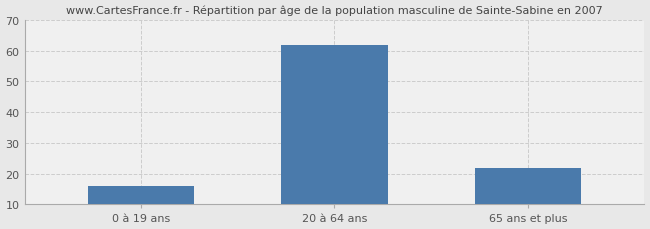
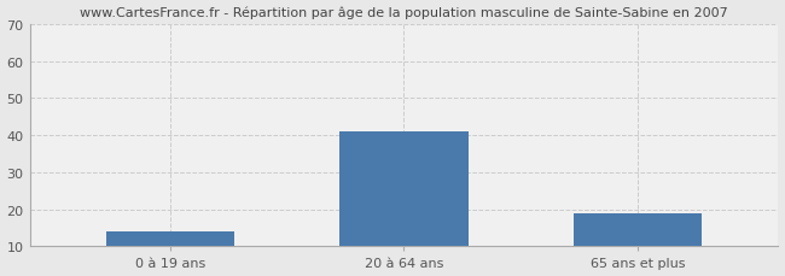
0 à 19 ans: 16 -> 14
20 à 64 ans: 62 -> 41
65 ans et plus: 22 -> 19
